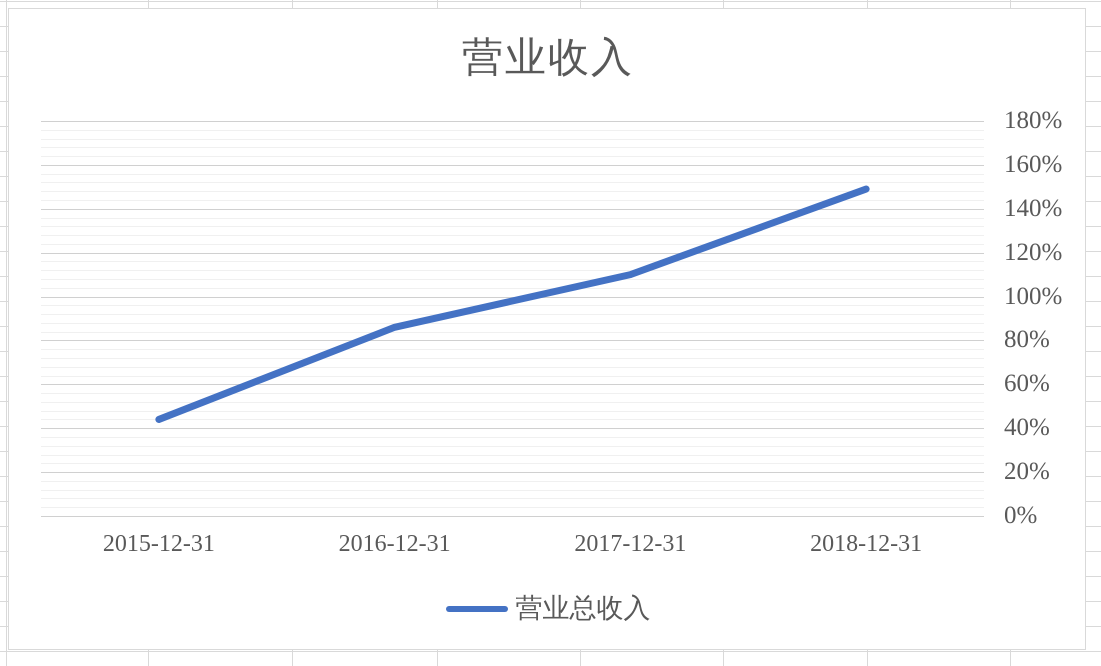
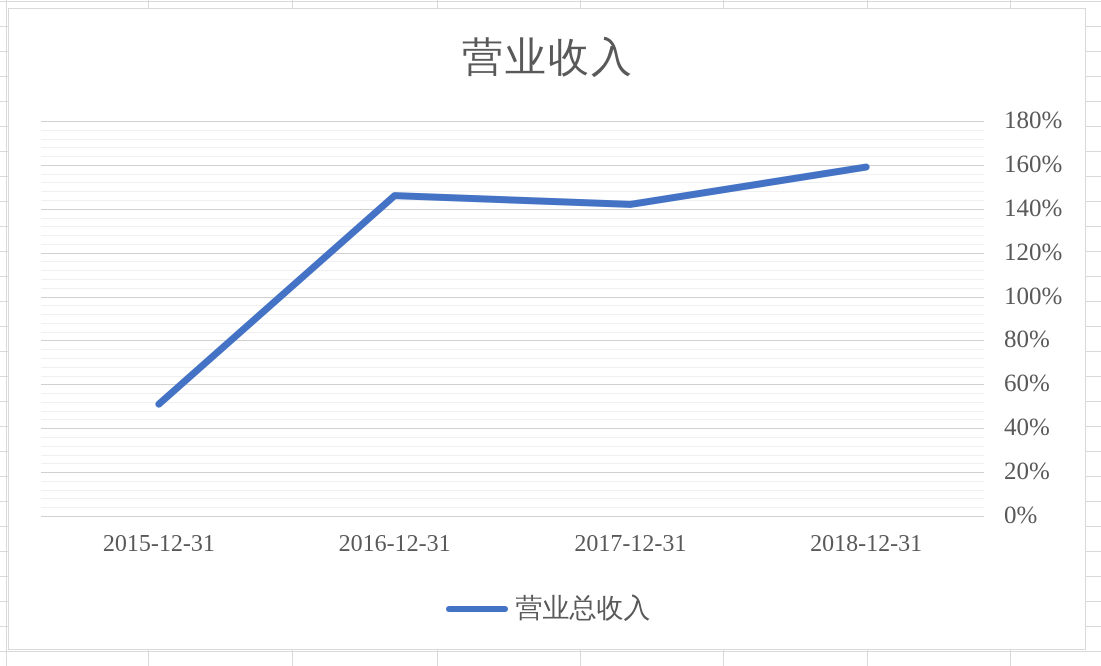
2015-12-31: 44% -> 51%
2016-12-31: 86% -> 146%
2017-12-31: 110% -> 142%
2018-12-31: 149% -> 159%
